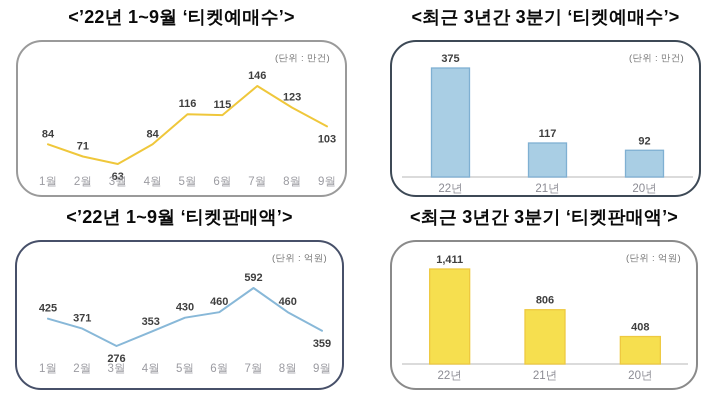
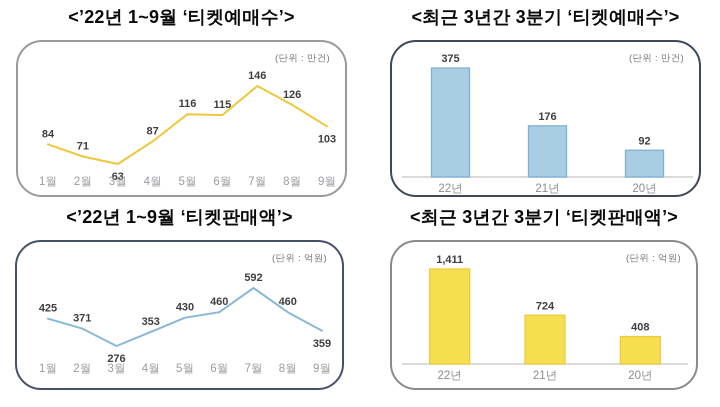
<’22년 1~9월 ‘티켓예매수’>/4월: 84 -> 87
<’22년 1~9월 ‘티켓예매수’>/8월: 123 -> 126
<최근 3년간 3분기 ‘티켓예매수’>/21년: 117 -> 176
<최근 3년간 3분기 ‘티켓판매액’>/21년: 806 -> 724
